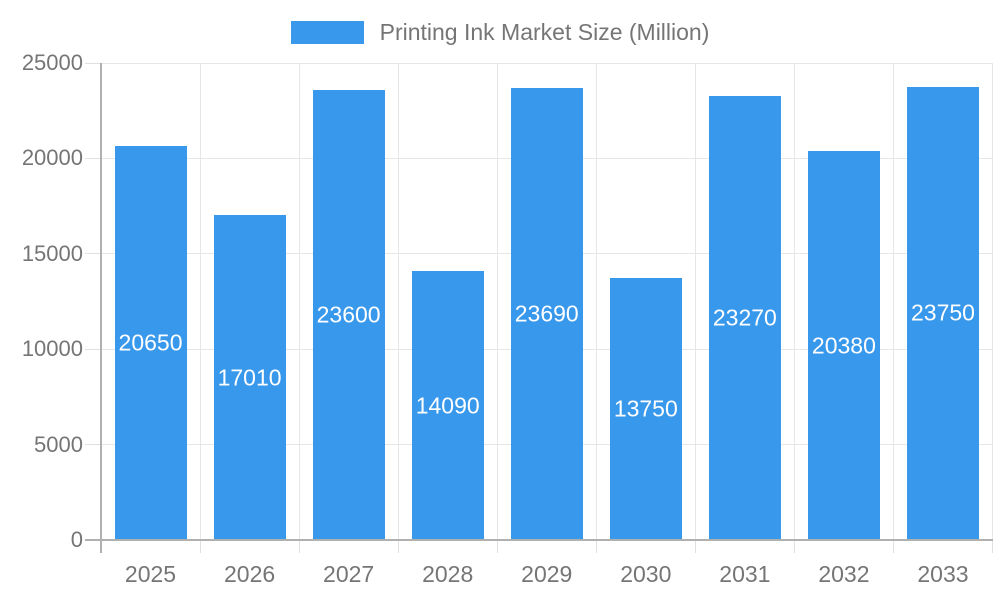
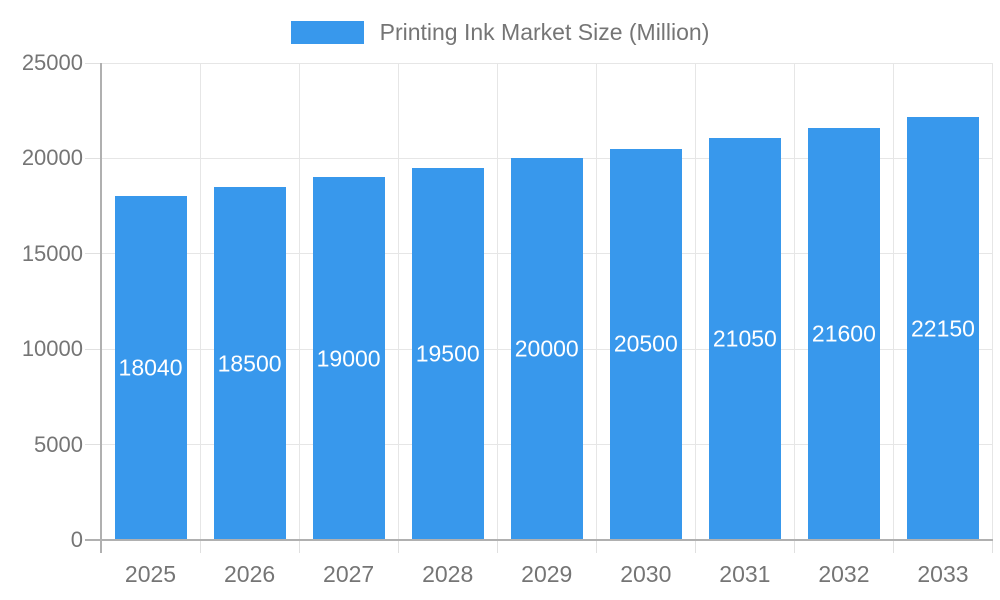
2025: 20650 -> 18040
2026: 17010 -> 18500
2027: 23600 -> 19000
2028: 14090 -> 19500
2029: 23690 -> 20000
2030: 13750 -> 20500
2031: 23270 -> 21050
2032: 20380 -> 21600
2033: 23750 -> 22150
